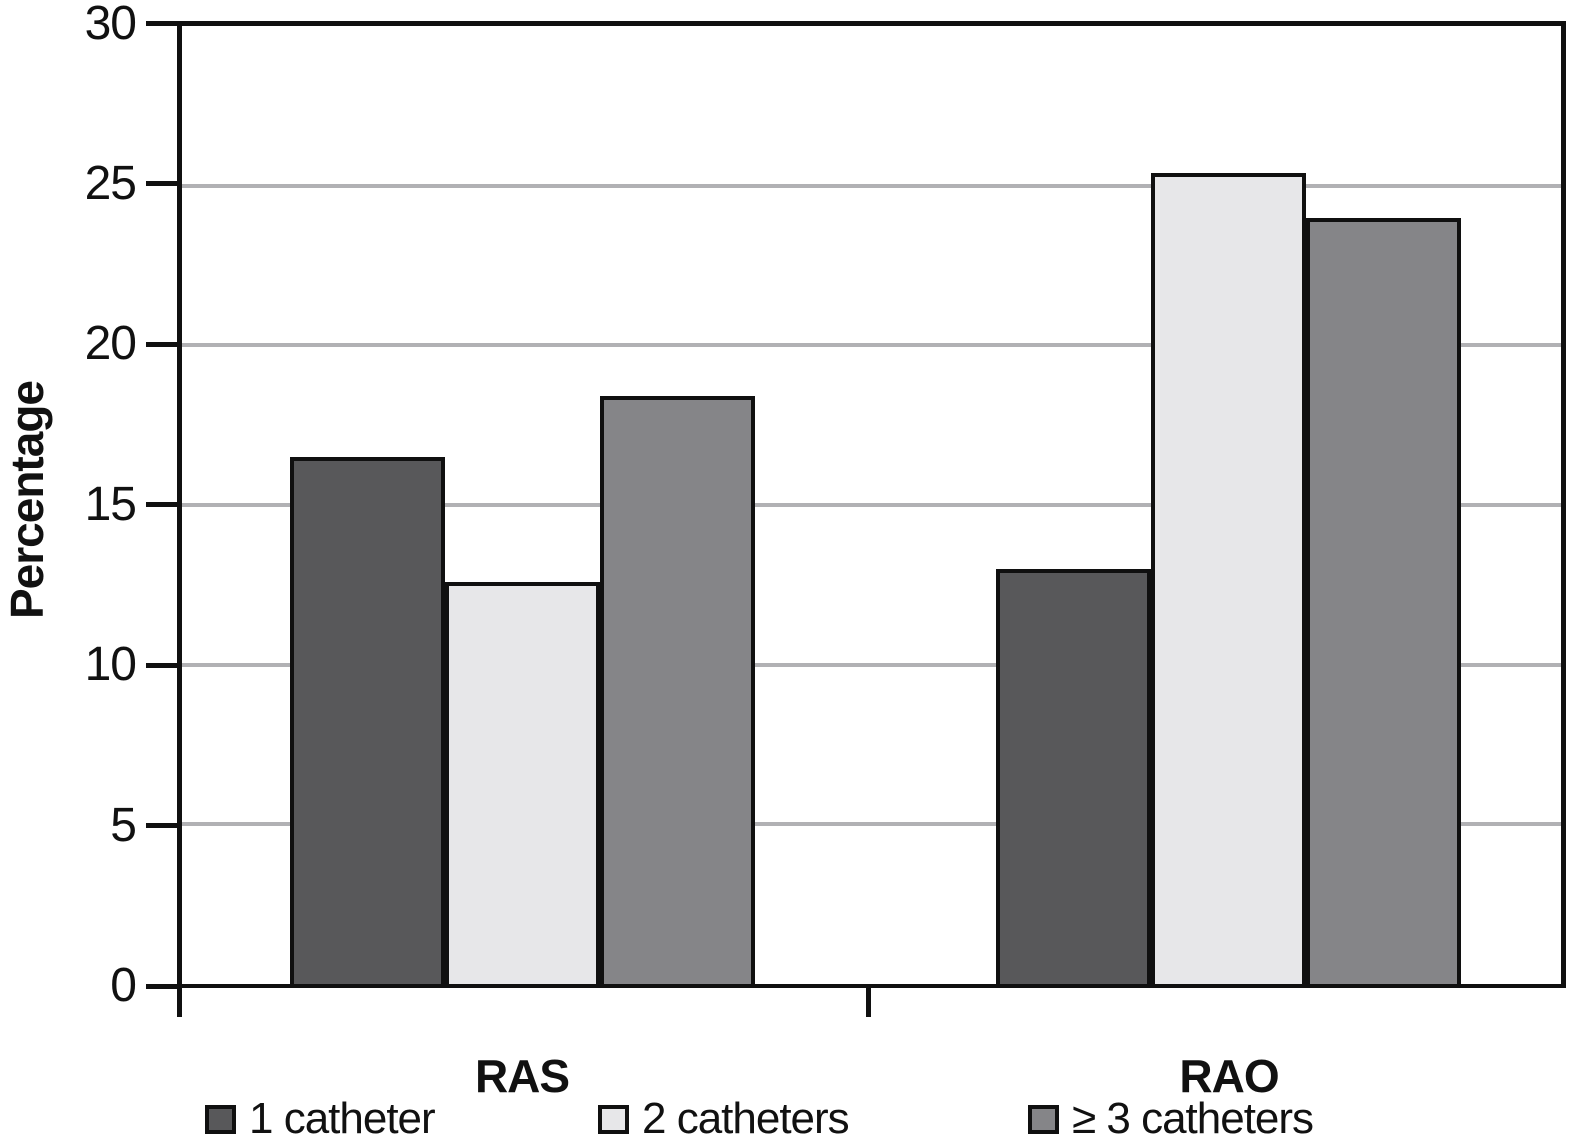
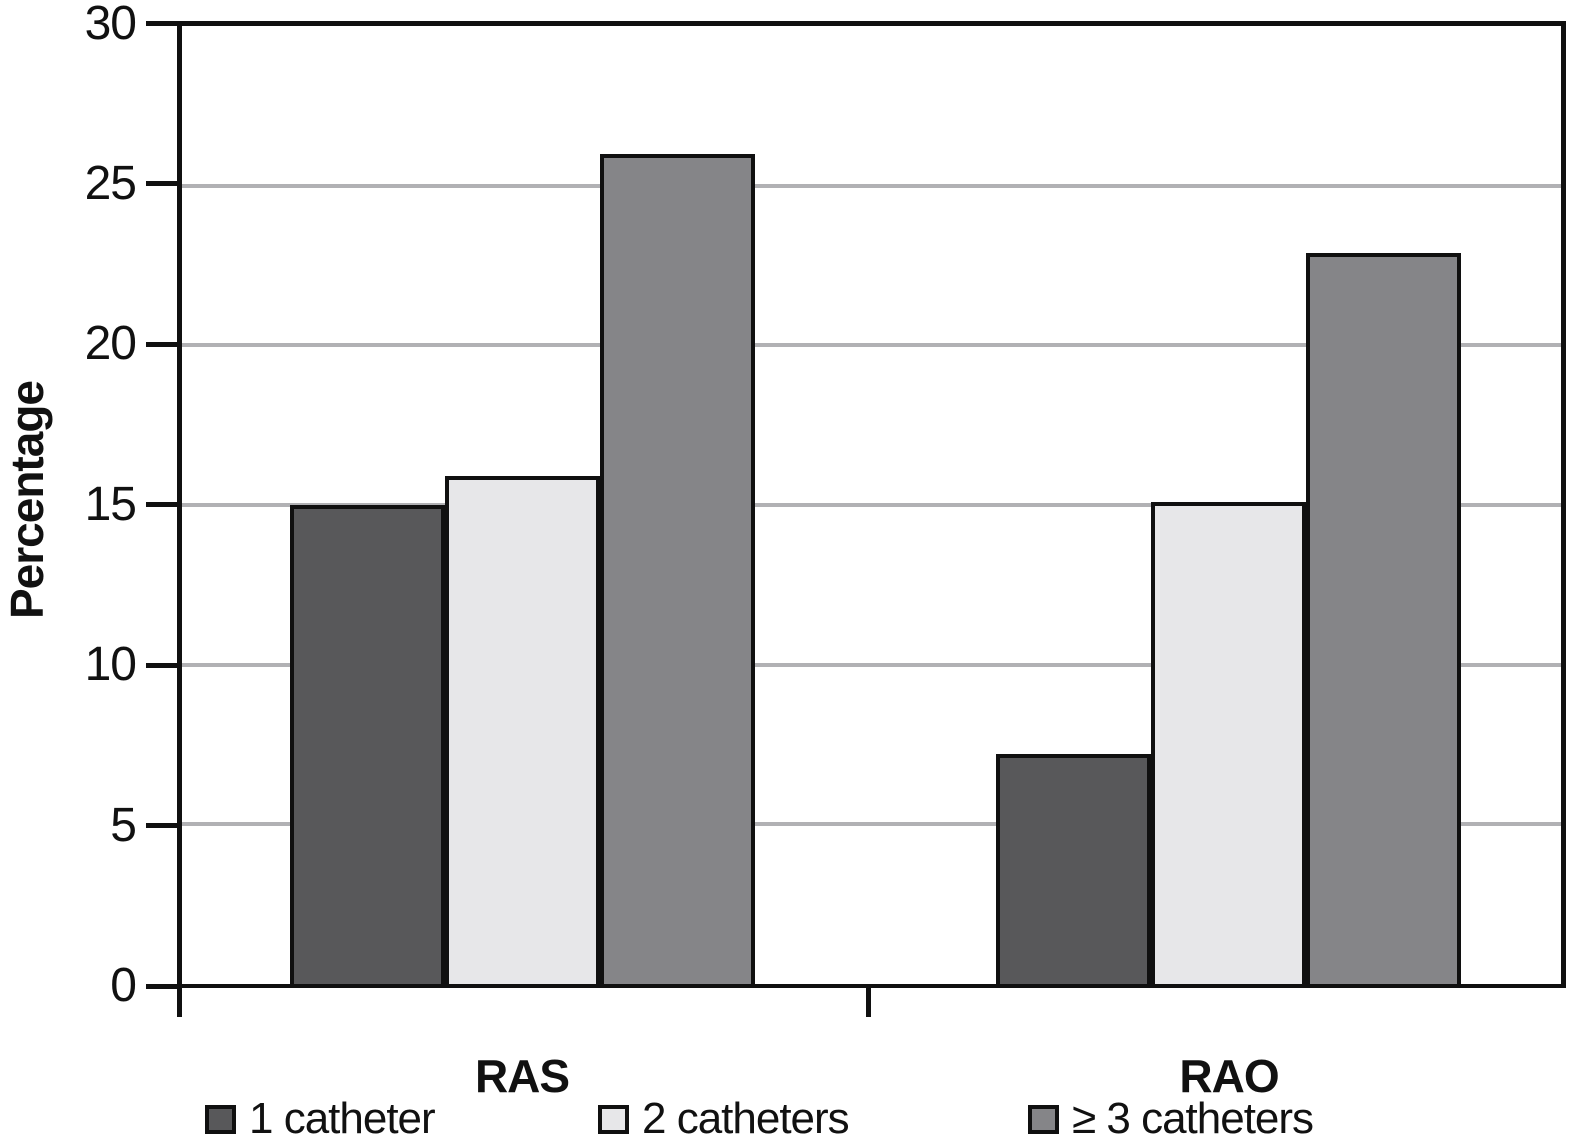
1 catheter/RAS: 16.5 -> 15.0
2 catheters/RAS: 12.6 -> 15.9
≥ 3 catheters/RAS: 18.4 -> 26.0
1 catheter/RAO: 13.0 -> 7.2
2 catheters/RAO: 25.4 -> 15.1
≥ 3 catheters/RAO: 24.0 -> 22.9
